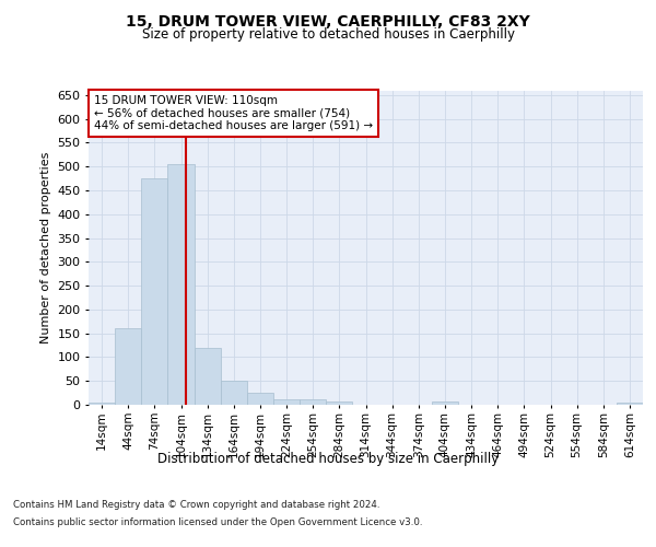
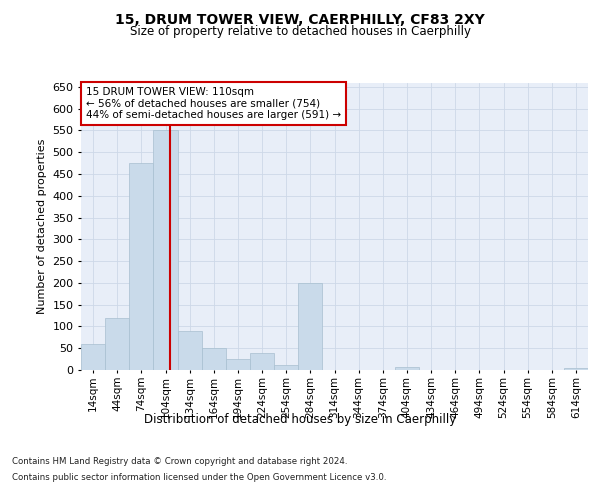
14sqm: 5 -> 60
44sqm: 160 -> 120
104sqm: 505 -> 550
134sqm: 120 -> 90
224sqm: 12 -> 40
284sqm: 8 -> 200
